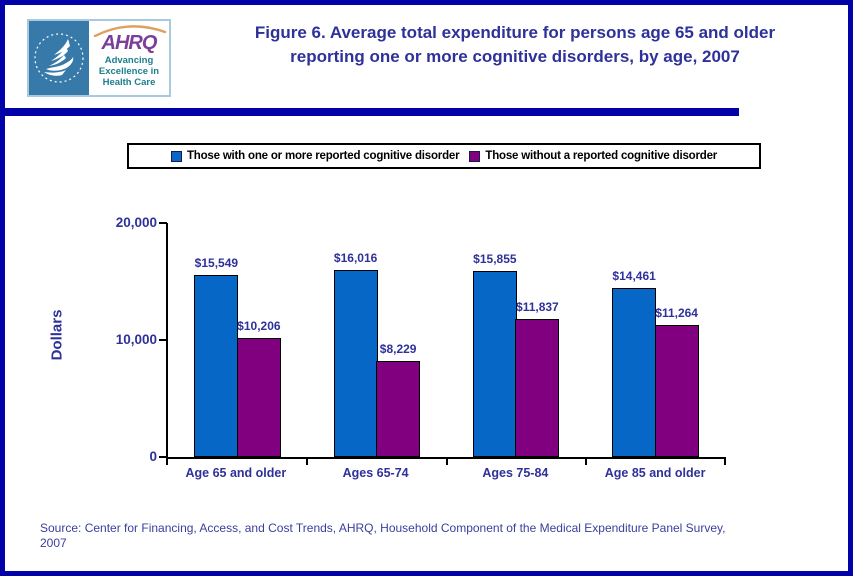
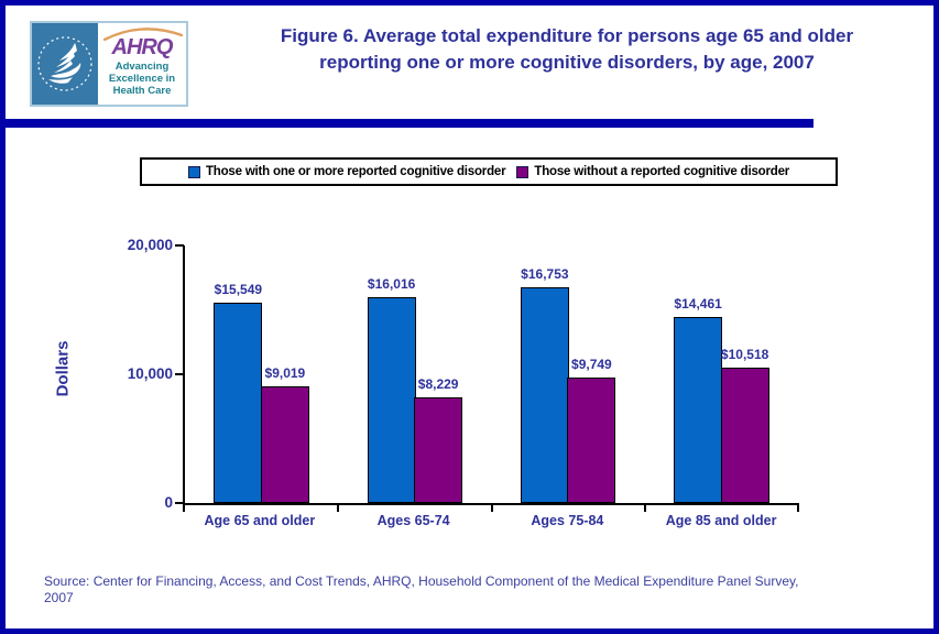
Those without a reported cognitive disorder/Age 65 and older: $10,206 -> $9,019
Those with one or more reported cognitive disorder/Ages 75-84: $15,855 -> $16,753
Those without a reported cognitive disorder/Ages 75-84: $11,837 -> $9,749
Those without a reported cognitive disorder/Age 85 and older: $11,264 -> $10,518
